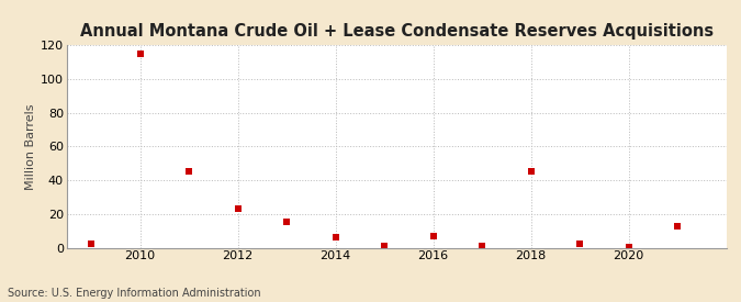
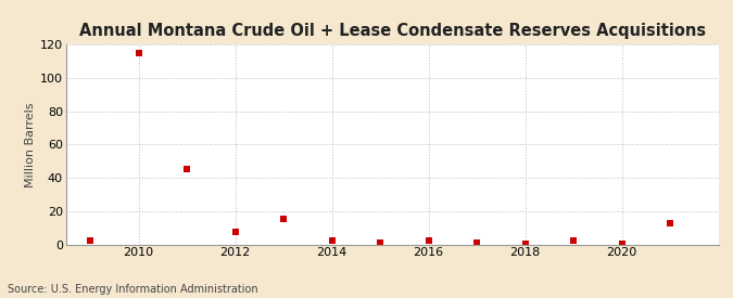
2012: 23 -> 8
2014: 6 -> 2
2016: 7 -> 2
2018: 45 -> 0
